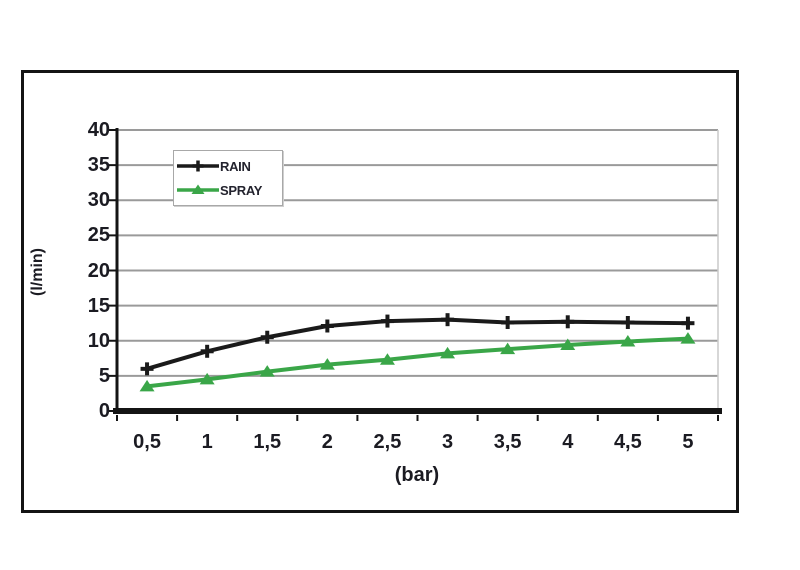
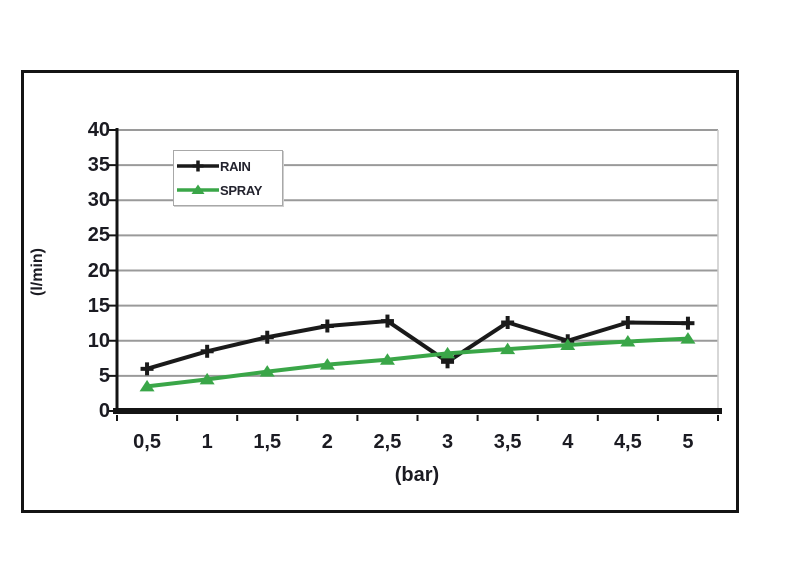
RAIN/3: 13 -> 7
RAIN/4: 13 -> 10
